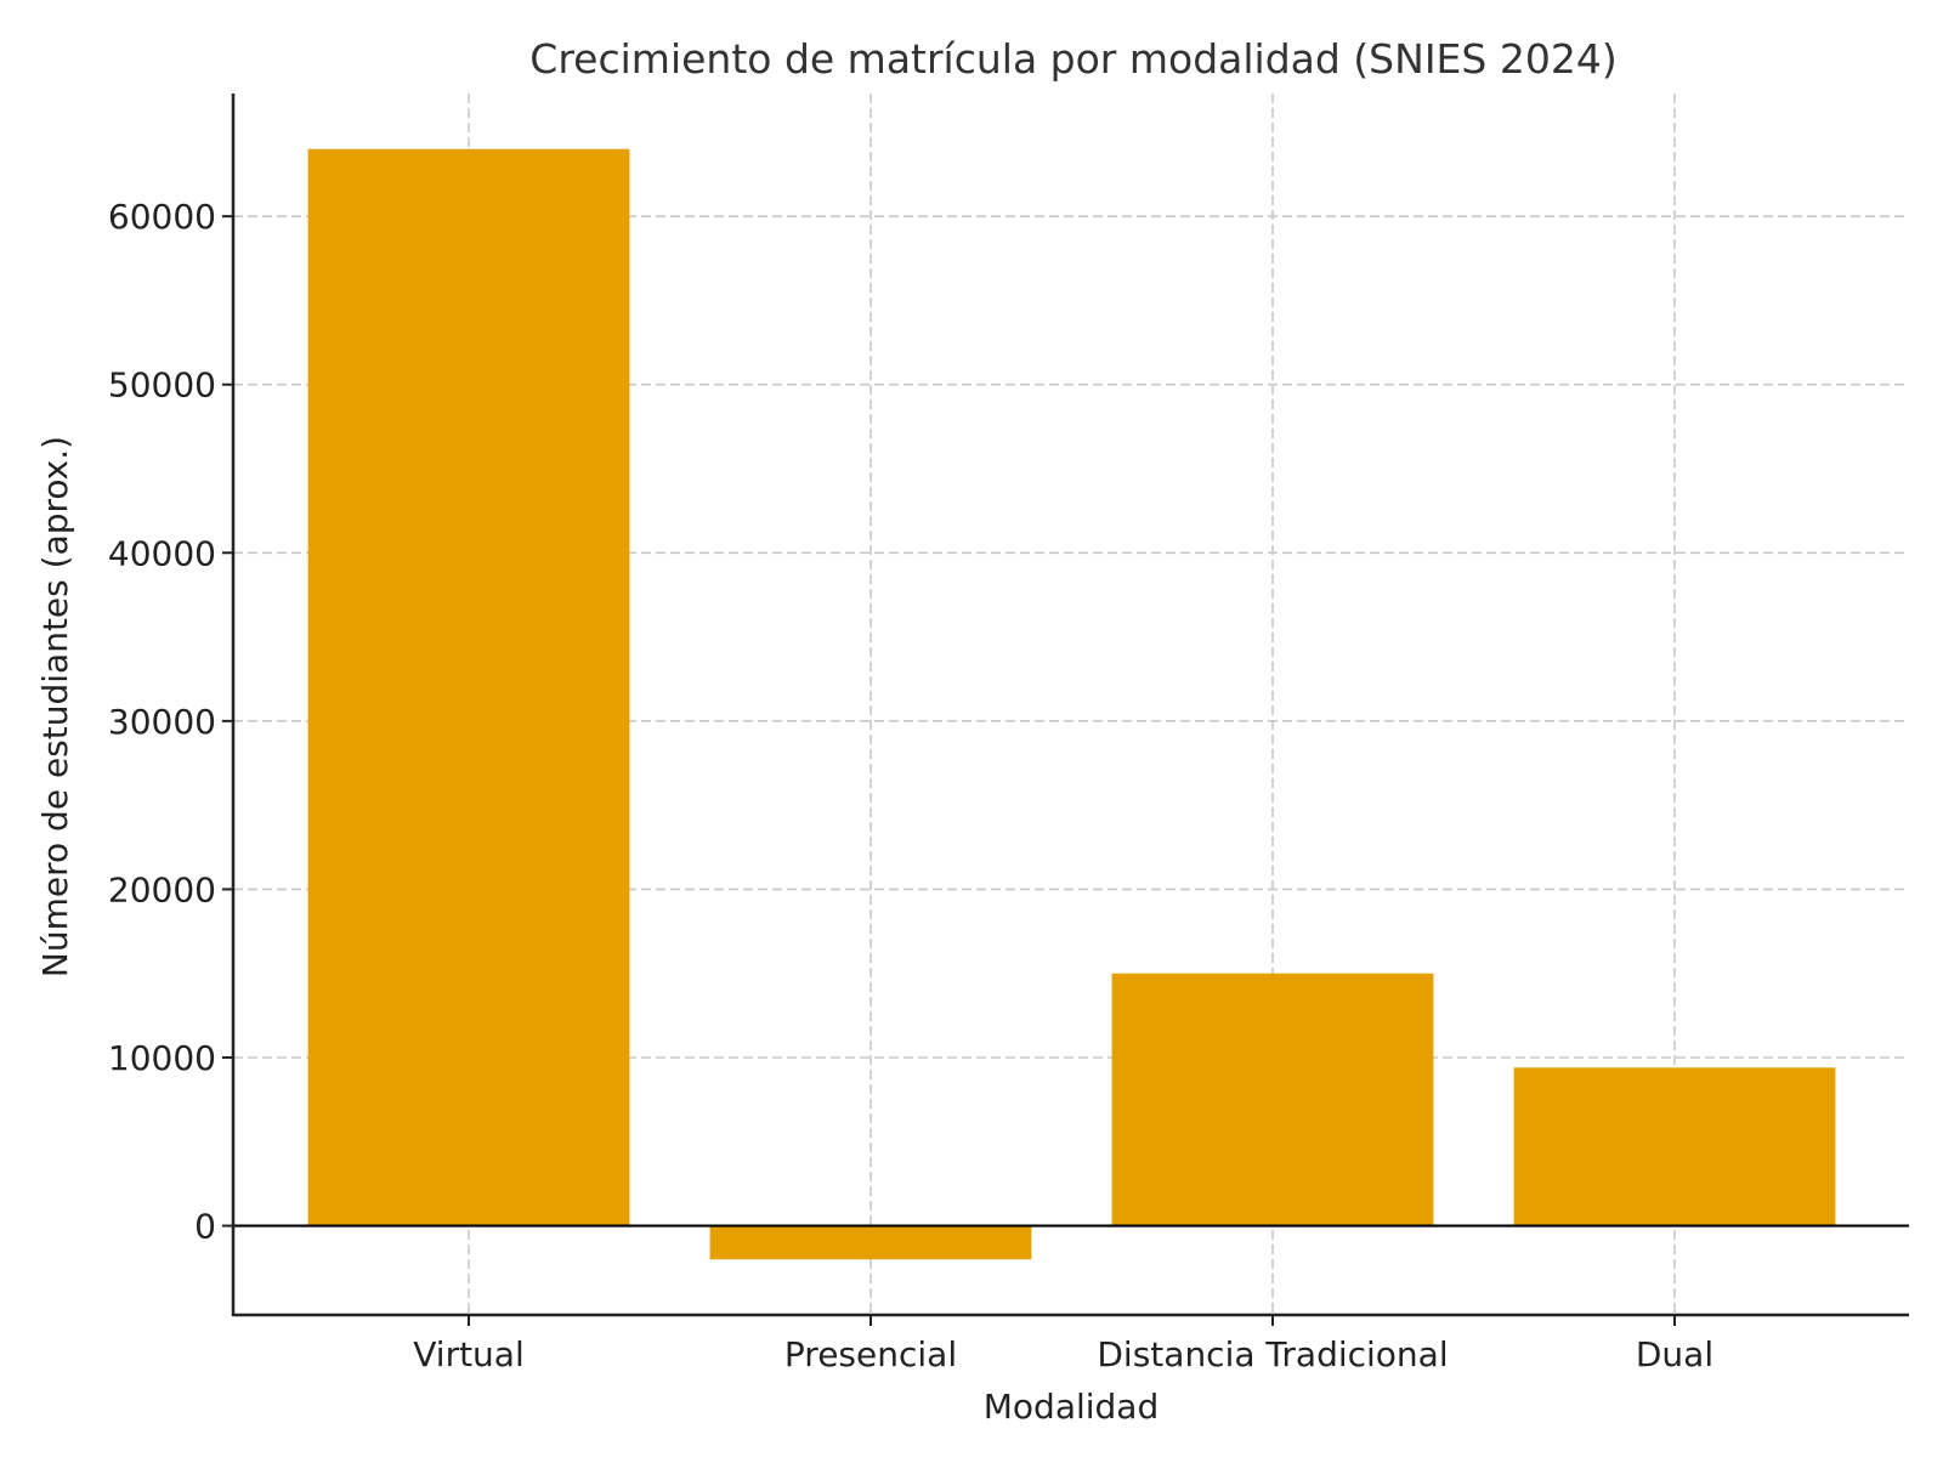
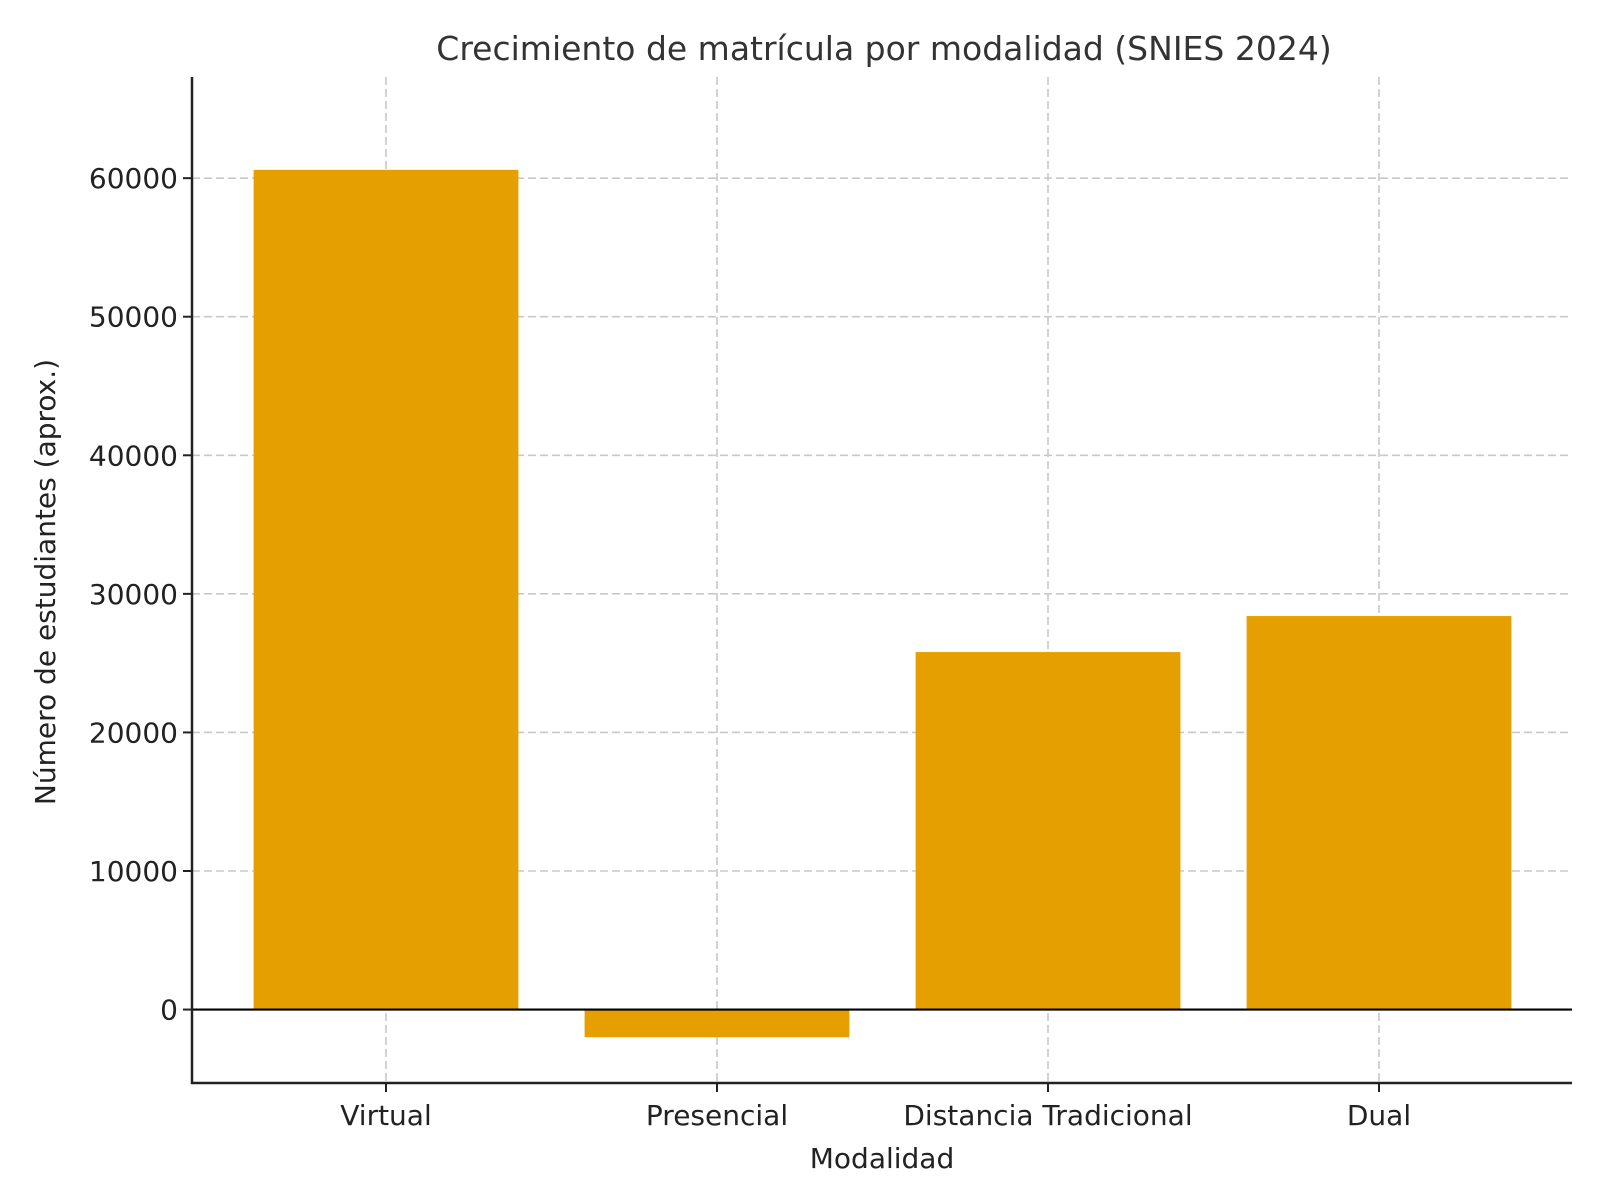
Virtual: 64000 -> 60600
Distancia Tradicional: 15000 -> 25800
Dual: 9400 -> 28400
